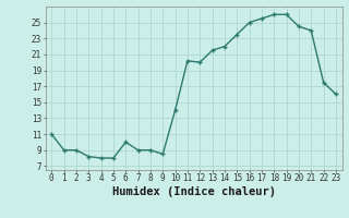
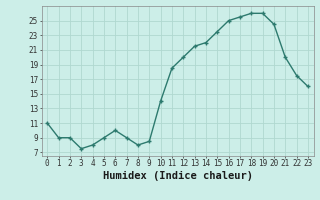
3: 8.2 -> 7.5
5: 8.0 -> 9.0
8: 9.0 -> 8.0
11: 20.2 -> 18.5
21: 24.0 -> 20.0
